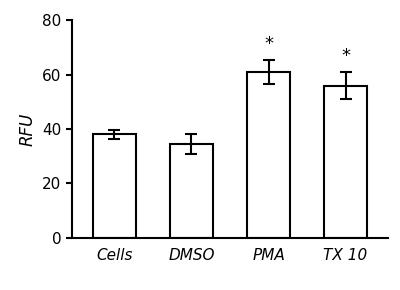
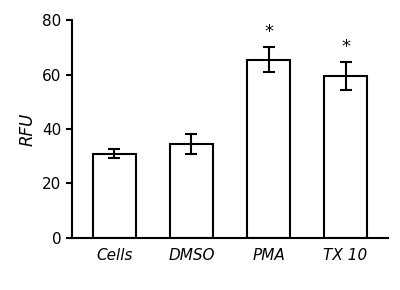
Cells: 38.0 -> 31.0
PMA: 61.0 -> 65.5
TX 10: 56.0 -> 59.5
